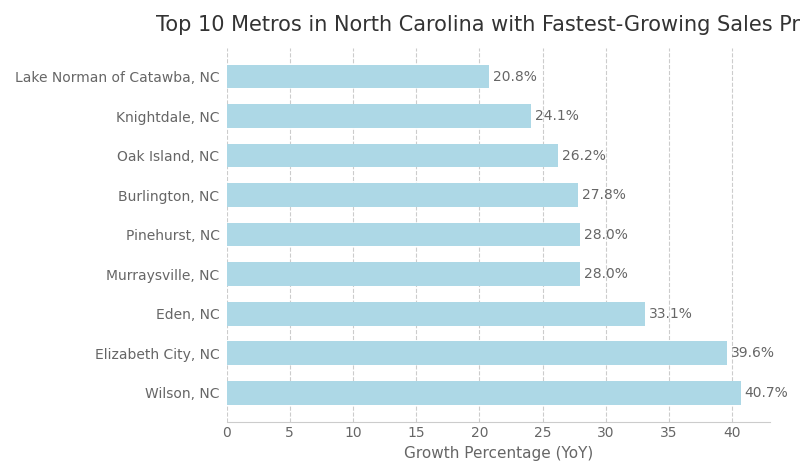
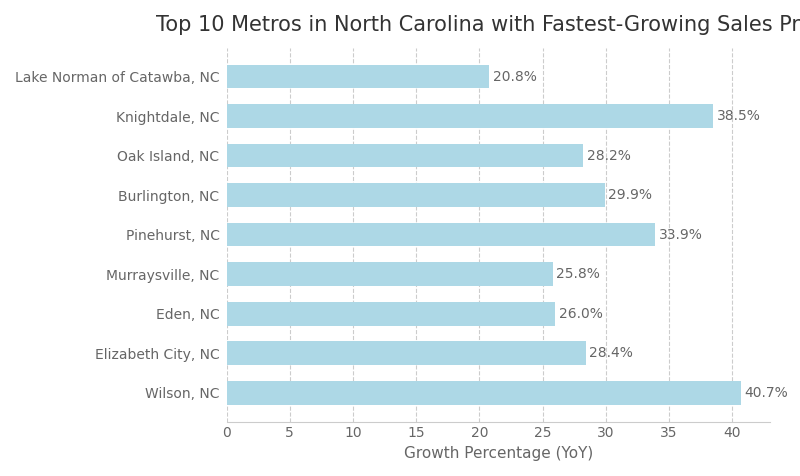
Knightdale, NC: 24.1% -> 38.5%
Oak Island, NC: 26.2% -> 28.2%
Burlington, NC: 27.8% -> 29.9%
Pinehurst, NC: 28.0% -> 33.9%
Murraysville, NC: 28.0% -> 25.8%
Eden, NC: 33.1% -> 26.0%
Elizabeth City, NC: 39.6% -> 28.4%
